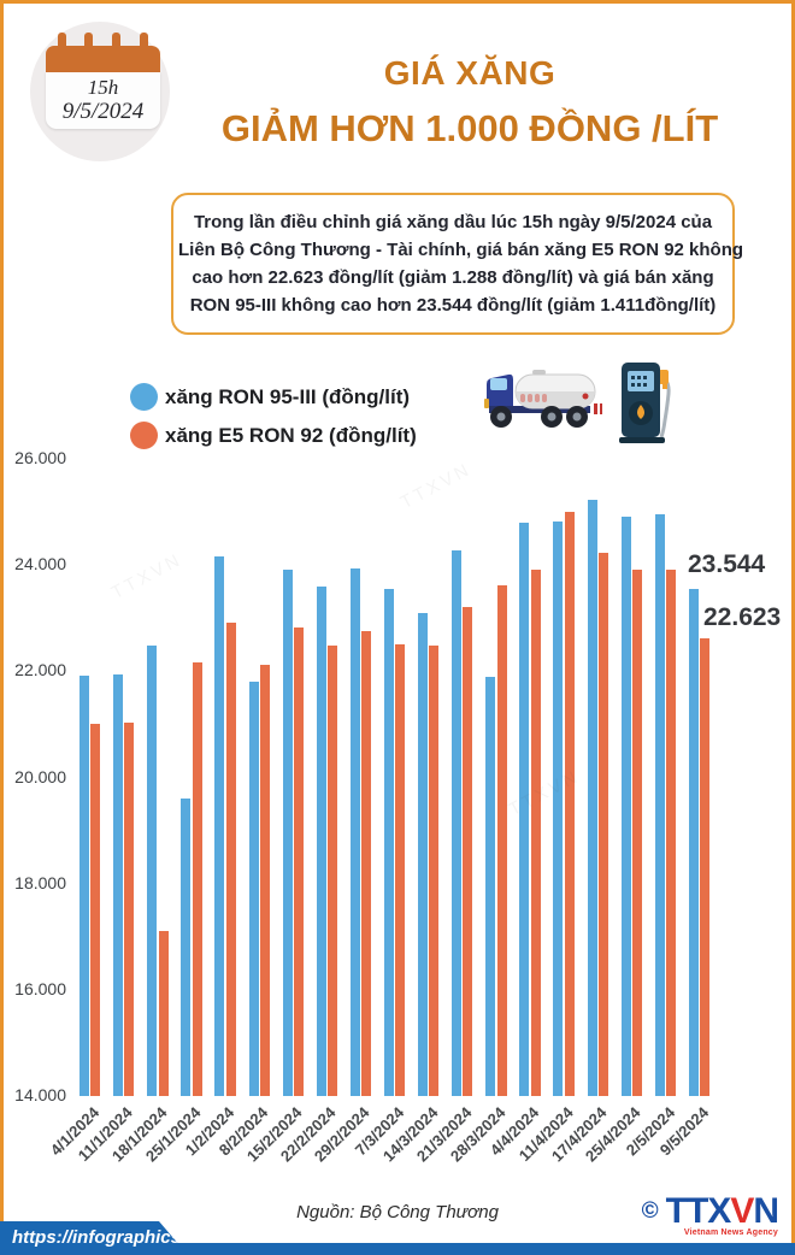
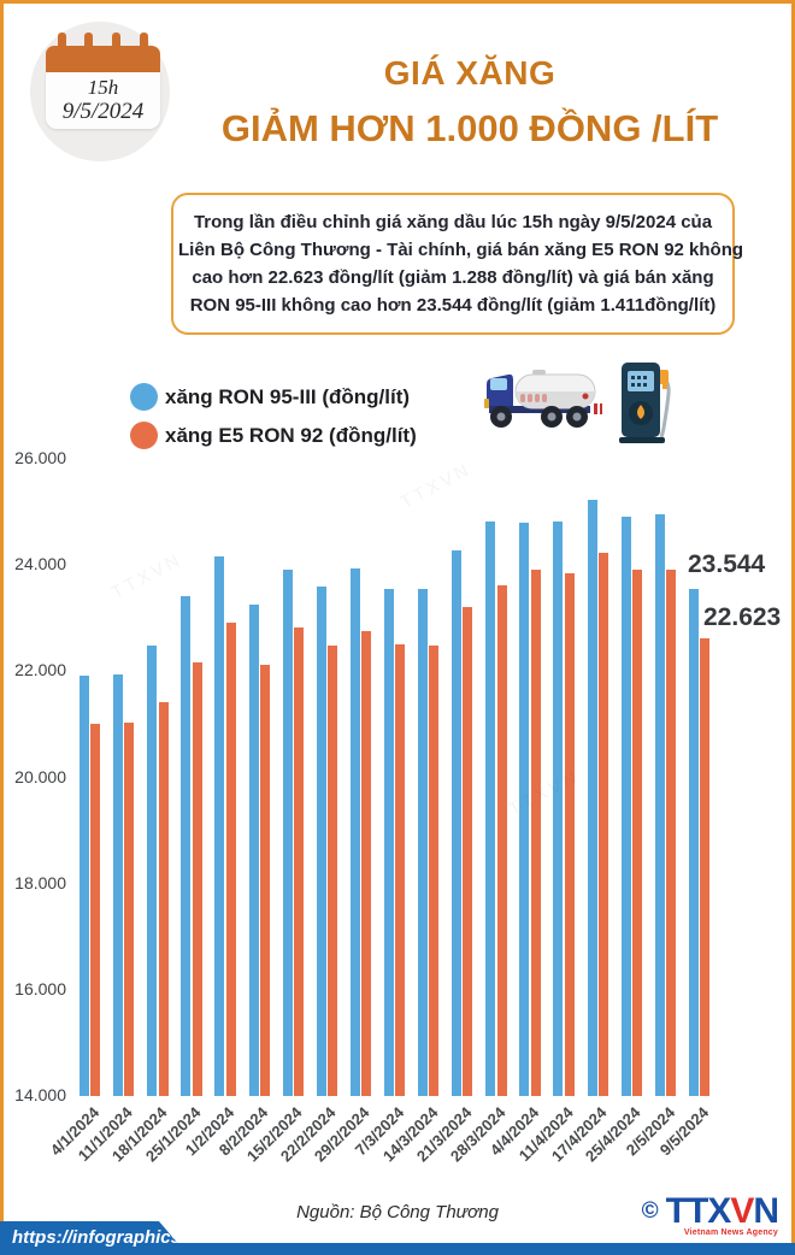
xăng E5 RON 92 (đồng/lít)/18/1/2024: 17100 -> 21400
xăng RON 95-III (đồng/lít)/25/1/2024: 19600 -> 23400
xăng RON 95-III (đồng/lít)/8/2/2024: 21800 -> 23300
xăng RON 95-III (đồng/lít)/14/3/2024: 23100 -> 23500
xăng RON 95-III (đồng/lít)/28/3/2024: 21900 -> 24800
xăng E5 RON 92 (đồng/lít)/11/4/2024: 25000 -> 23800
